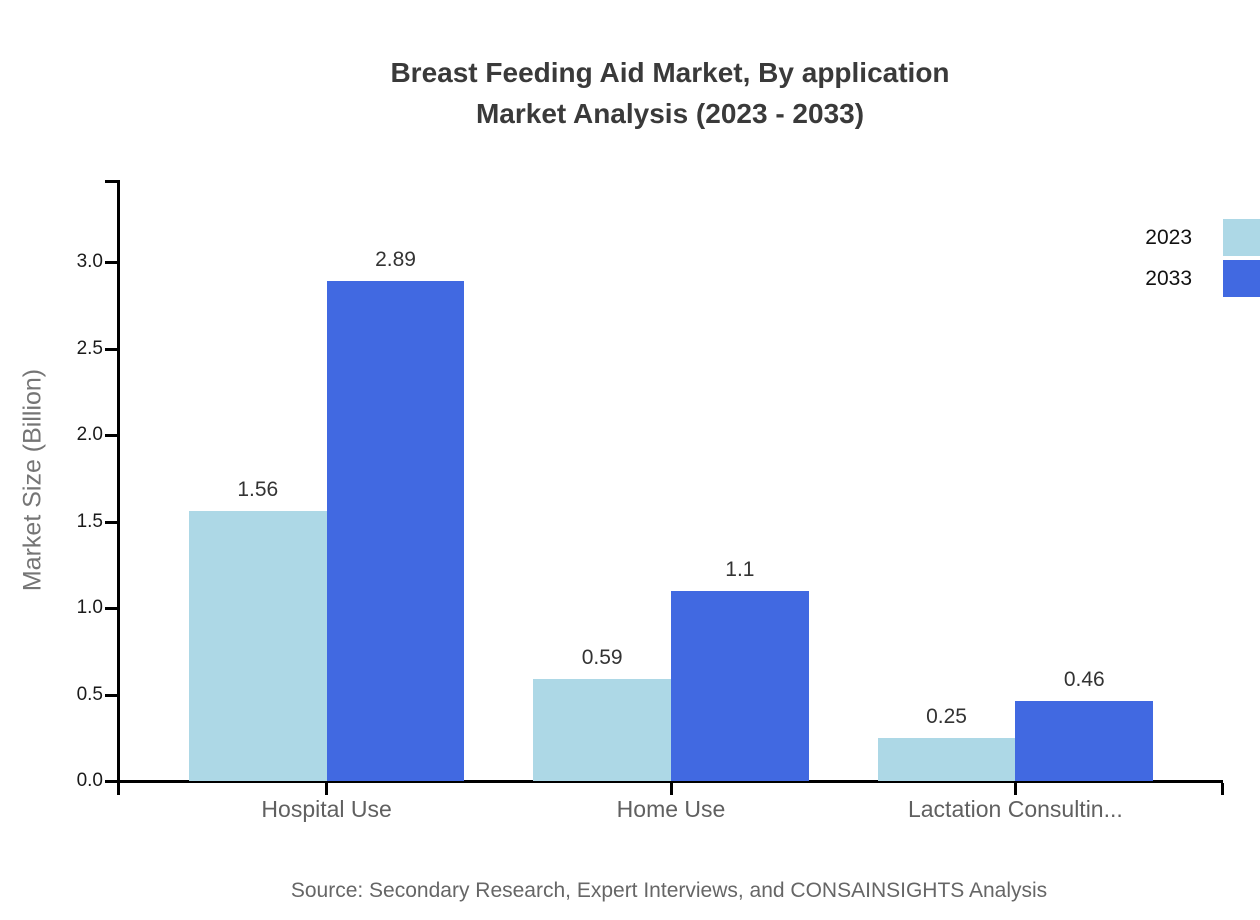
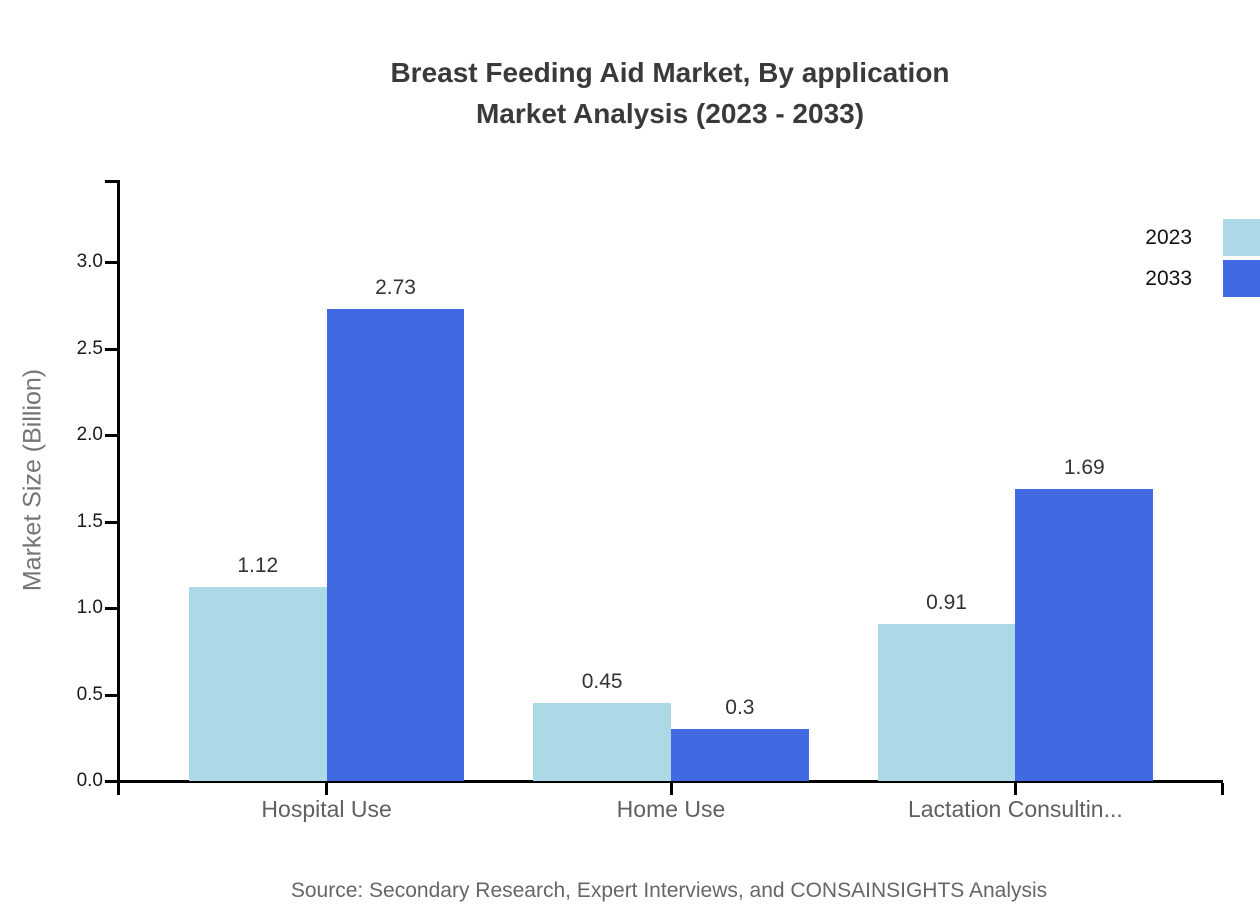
2023/Hospital Use: 1.56 -> 1.12
2033/Hospital Use: 2.89 -> 2.73
2023/Home Use: 0.59 -> 0.45
2033/Home Use: 1.1 -> 0.3
2023/Lactation Consultin...: 0.25 -> 0.91
2033/Lactation Consultin...: 0.46 -> 1.69
